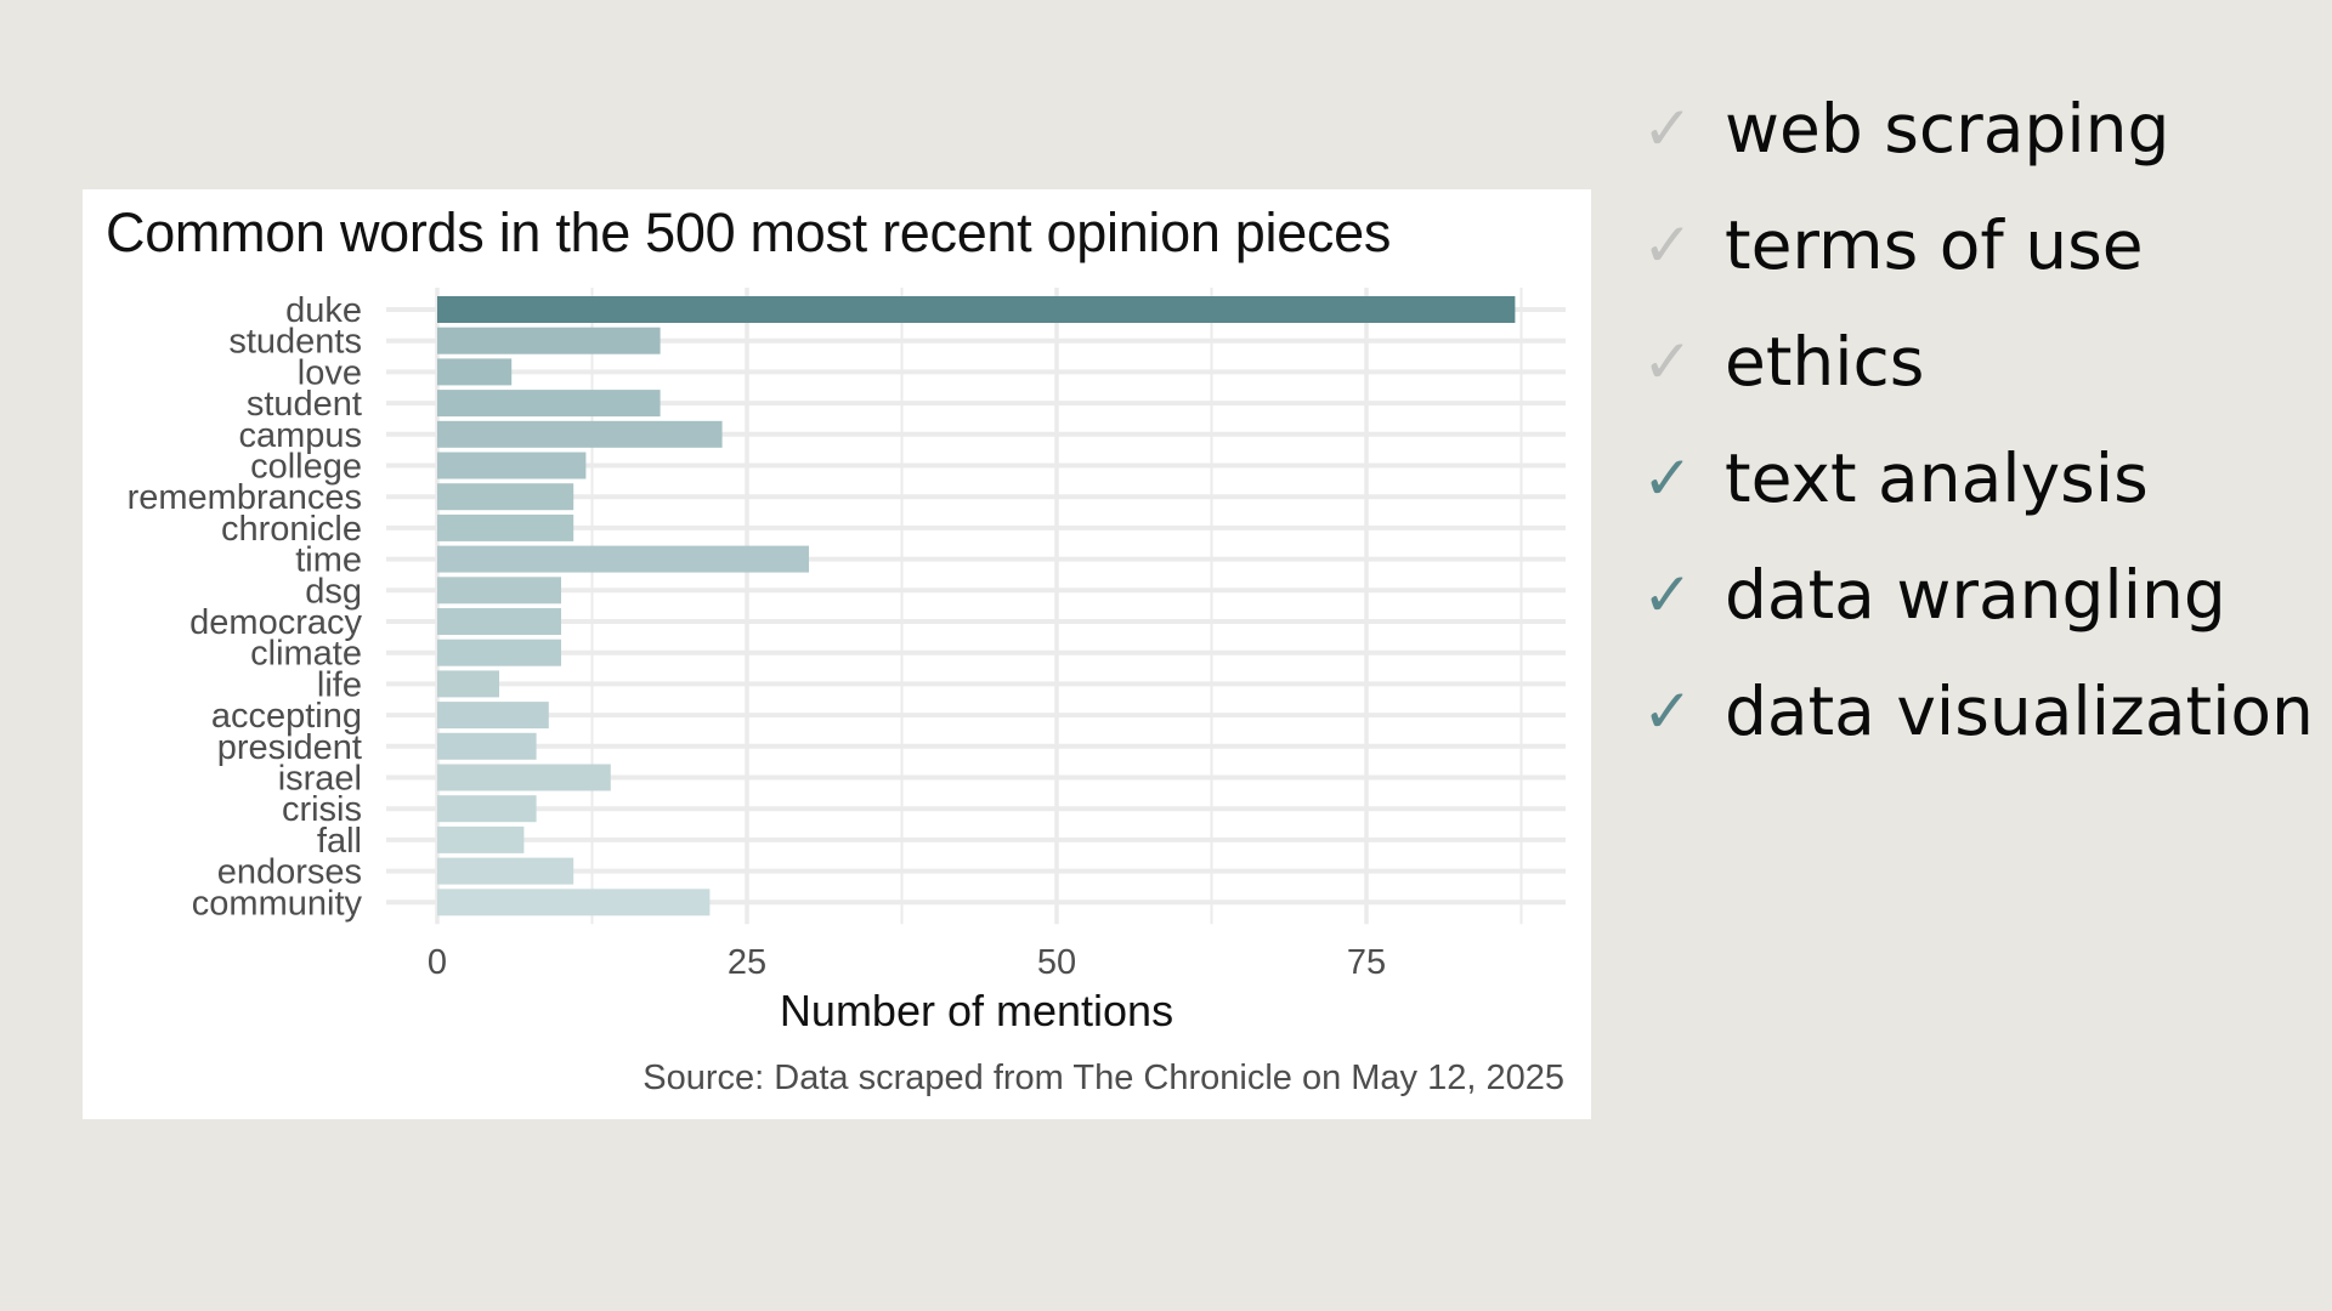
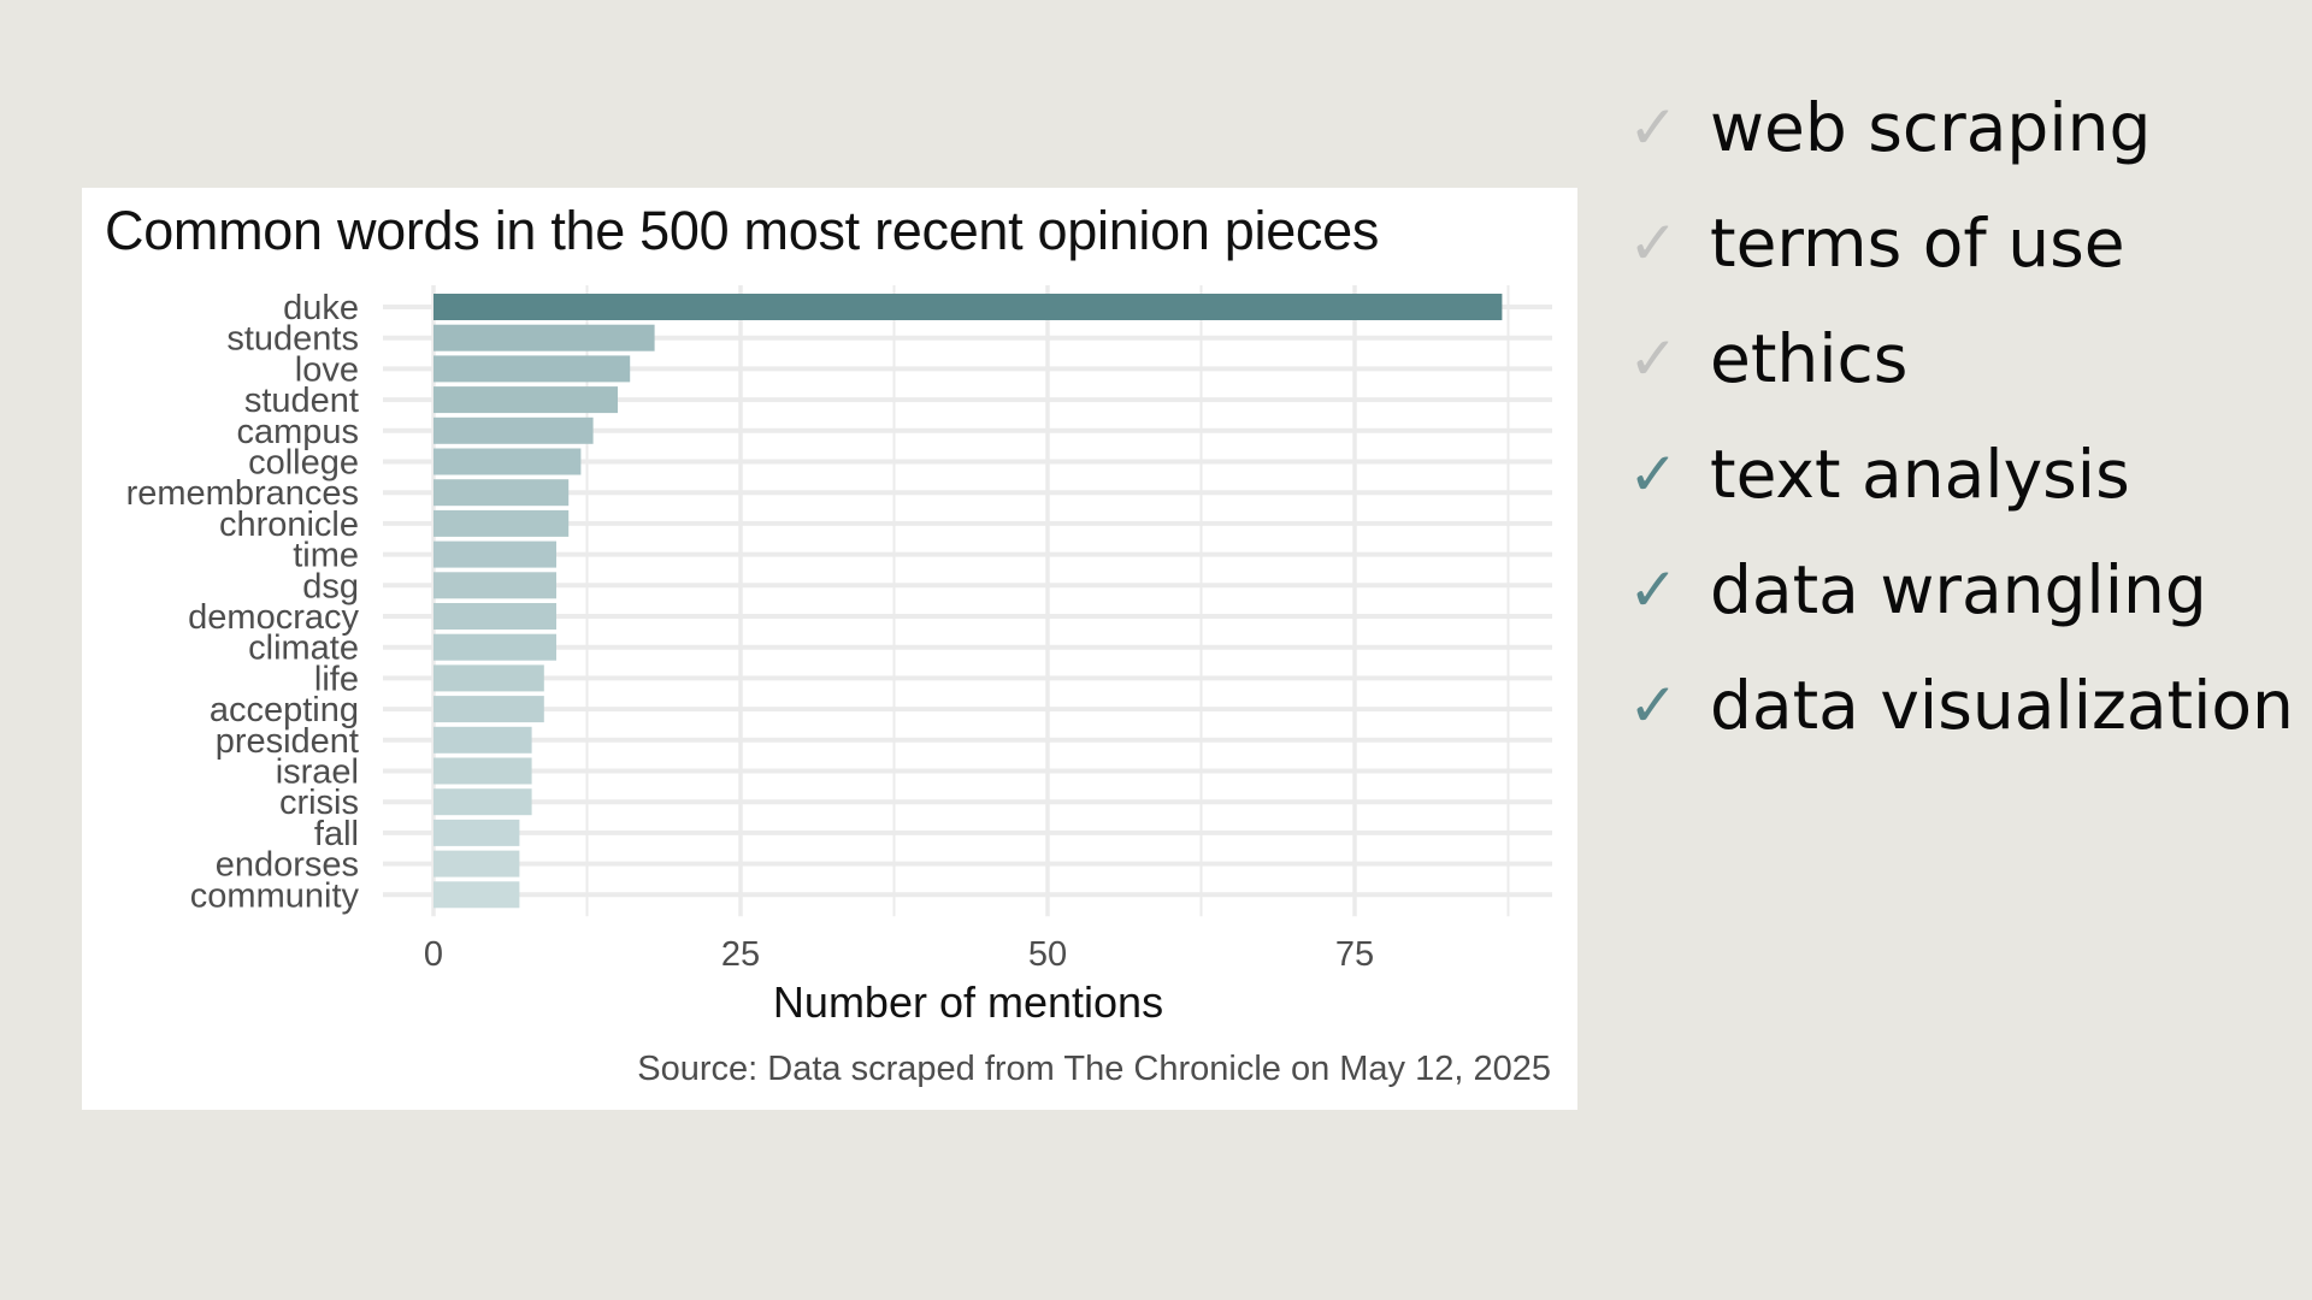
love: 6 -> 16
student: 18 -> 15
campus: 23 -> 13
time: 30 -> 10
life: 5 -> 9
israel: 14 -> 8
endorses: 11 -> 7
community: 22 -> 7
